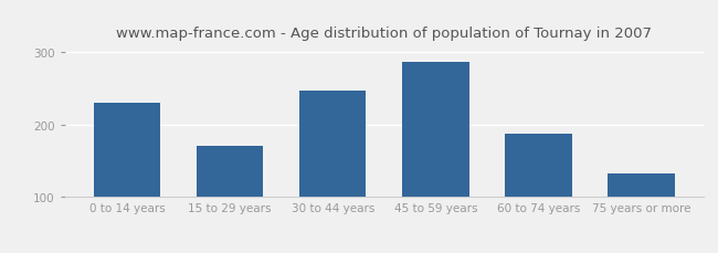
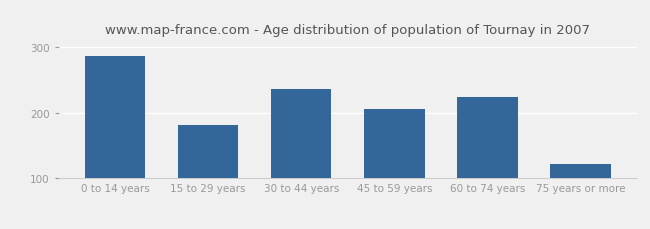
0 to 14 years: 230 -> 286
15 to 29 years: 170 -> 182
30 to 44 years: 247 -> 236
45 to 59 years: 287 -> 206
60 to 74 years: 188 -> 224
75 years or more: 133 -> 122
